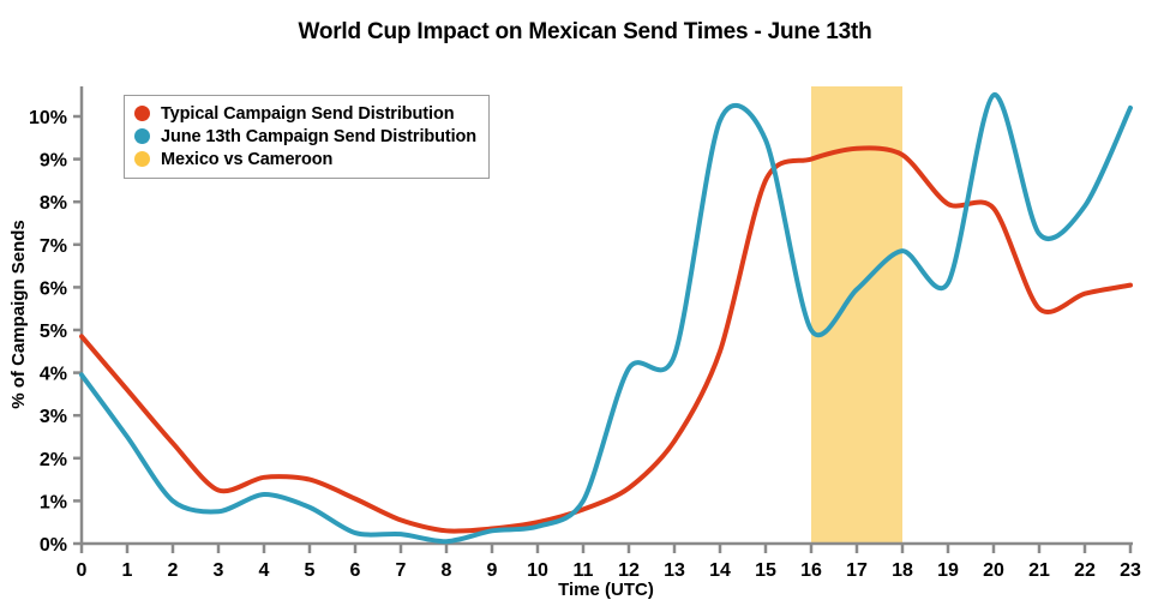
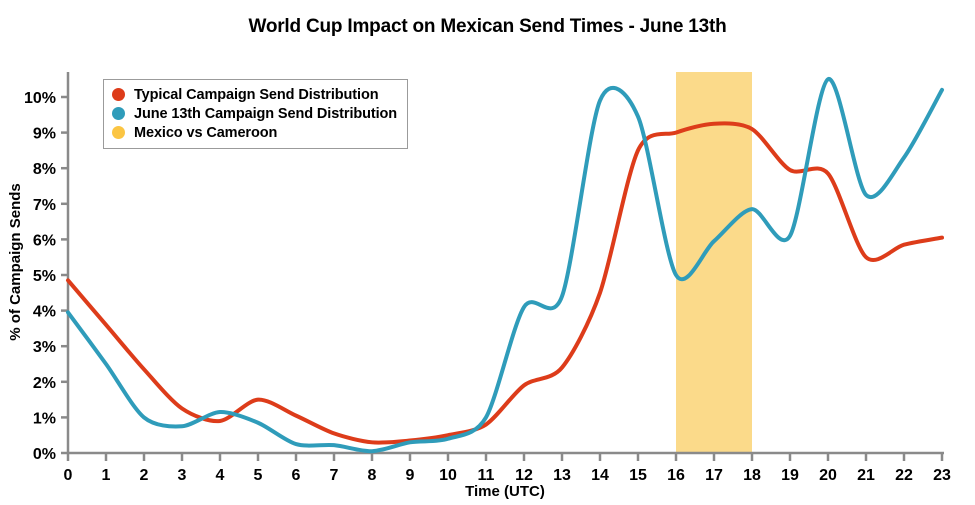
Typical Campaign Send Distribution/4: 1.6% -> 0.9%
Typical Campaign Send Distribution/12: 1.3% -> 1.9%
June 13th Campaign Send Distribution/22: 7.9% -> 8.3%
